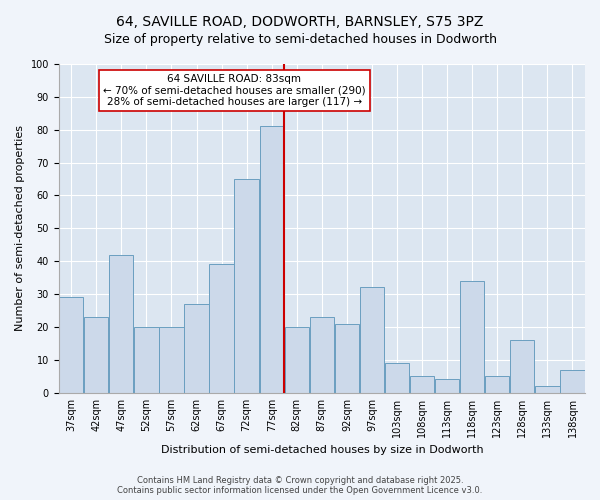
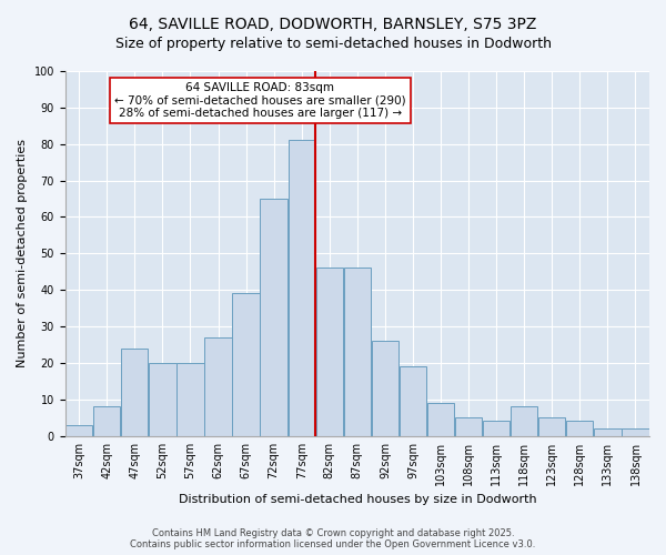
37sqm: 29 -> 3
42sqm: 23 -> 8
47sqm: 42 -> 24
82sqm: 20 -> 46
87sqm: 23 -> 46
92sqm: 21 -> 26
97sqm: 32 -> 19
118sqm: 34 -> 8
128sqm: 16 -> 4
138sqm: 7 -> 2
